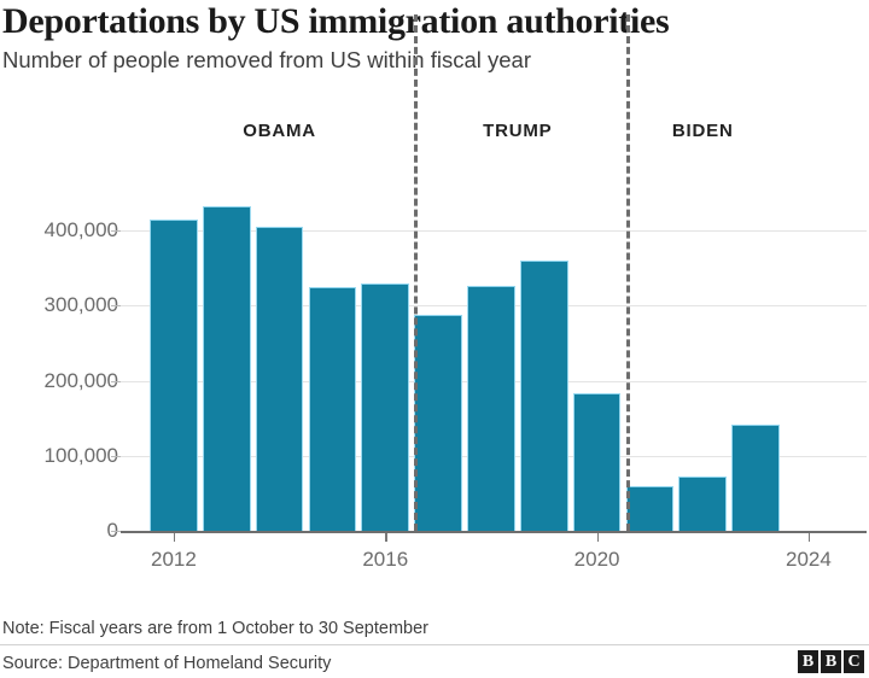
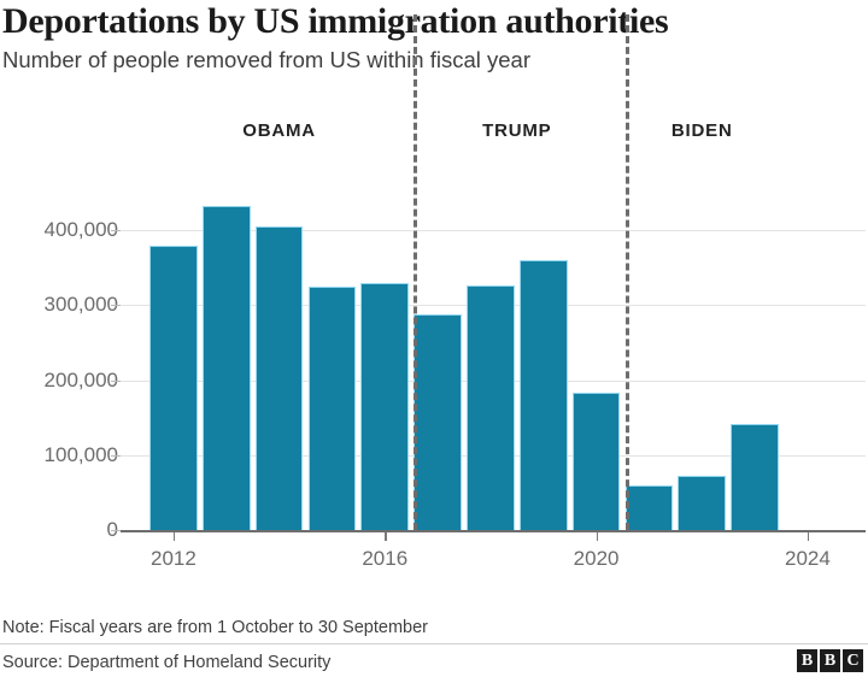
2012: 420000 -> 380000
